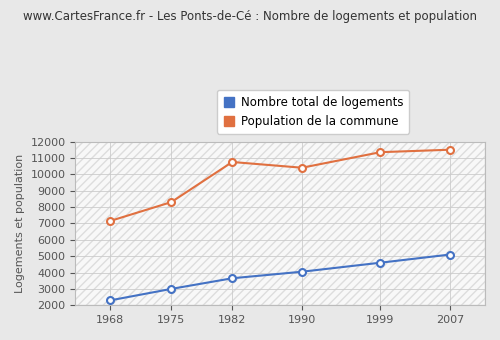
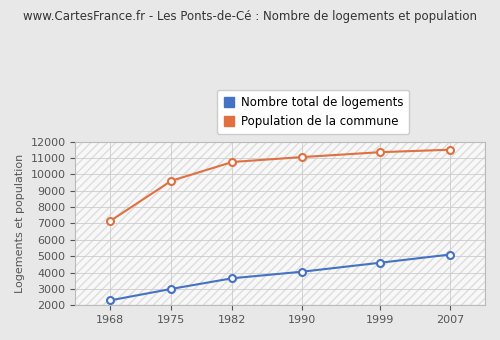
Population de la commune/1975: 8300 -> 9600
Population de la commune/1990: 10400 -> 11000
